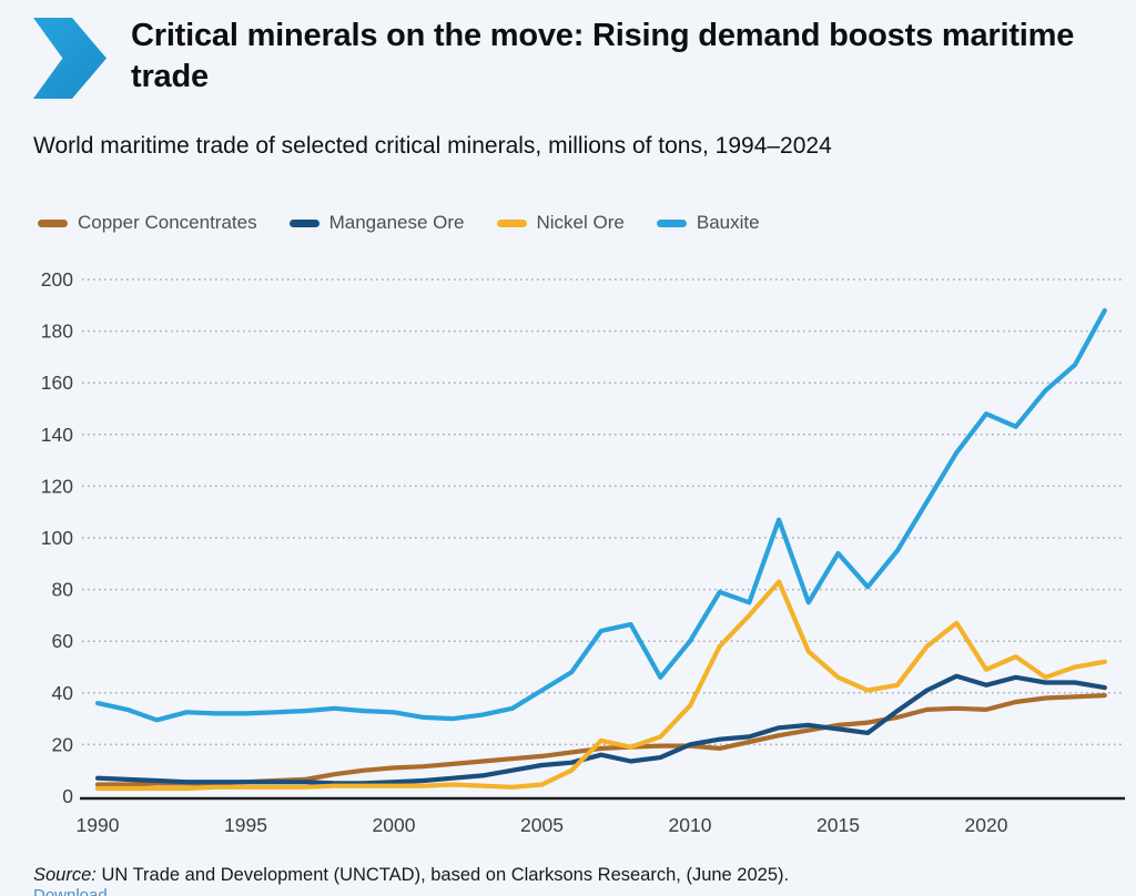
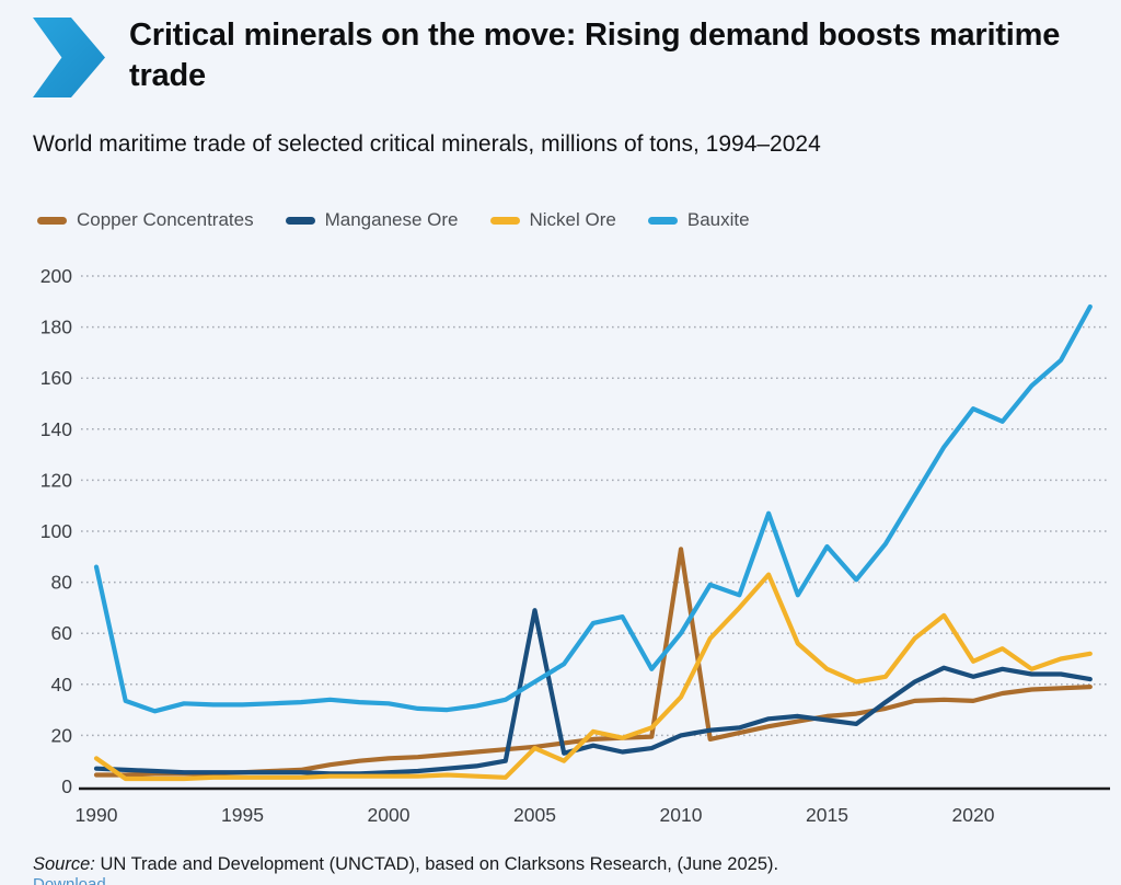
Nickel Ore/1990: 3 -> 11
Bauxite/1990: 36 -> 86
Manganese Ore/2005: 12 -> 69
Nickel Ore/2005: 4 -> 15
Copper Concentrates/2010: 20 -> 93
